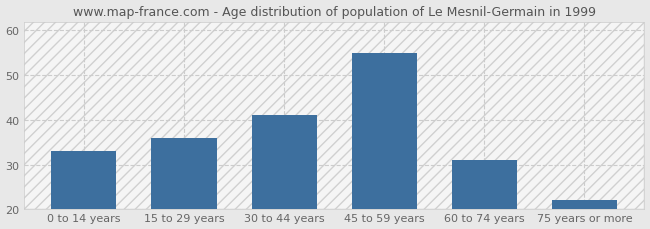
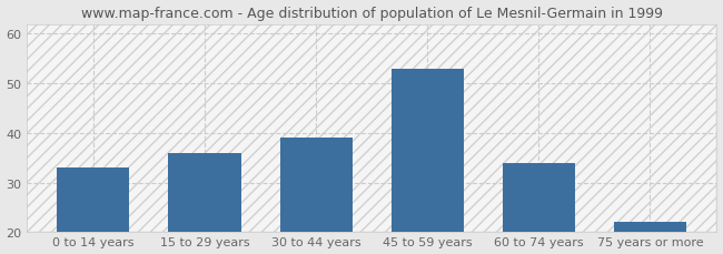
30 to 44 years: 41 -> 39
45 to 59 years: 55 -> 53
60 to 74 years: 31 -> 34
